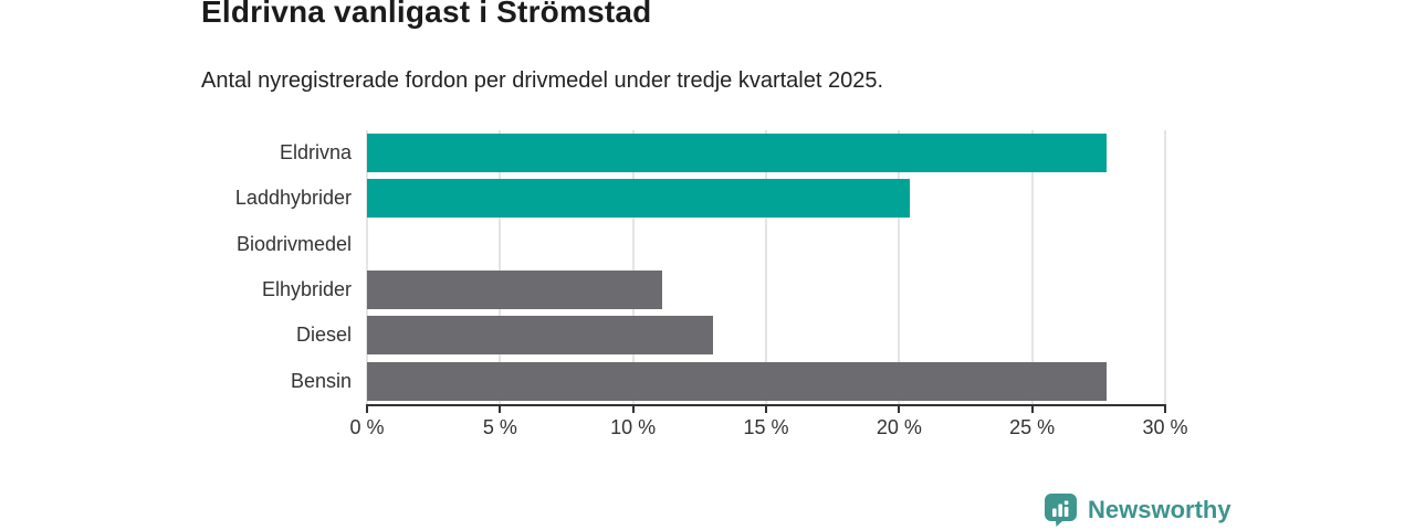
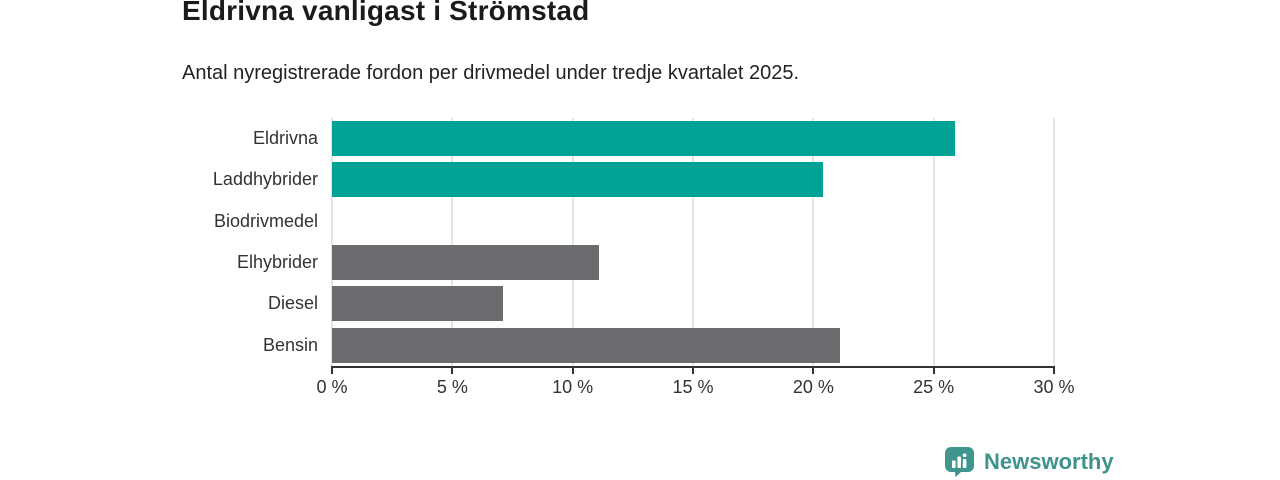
Eldrivna: 27.8% -> 25.9%
Diesel: 13.0% -> 7.1%
Bensin: 27.8% -> 21.1%
